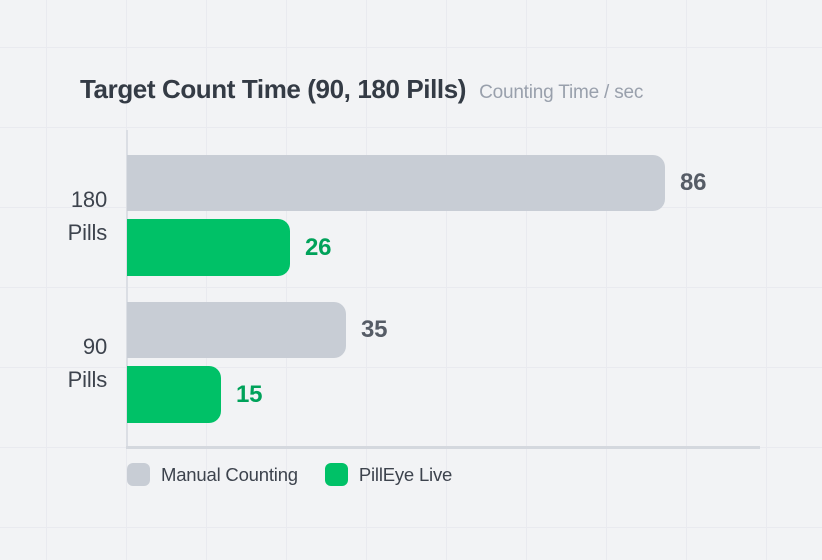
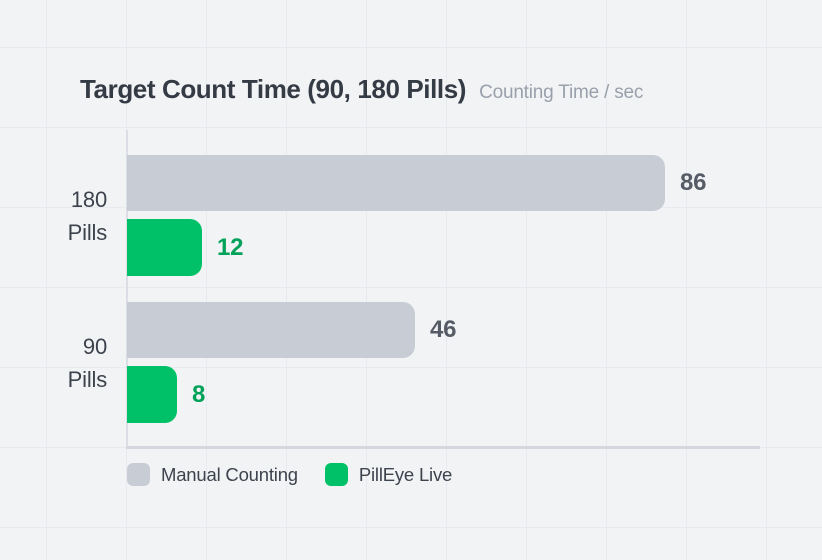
PillEye Live/180 Pills: 26 -> 12
Manual Counting/90 Pills: 35 -> 46
PillEye Live/90 Pills: 15 -> 8
